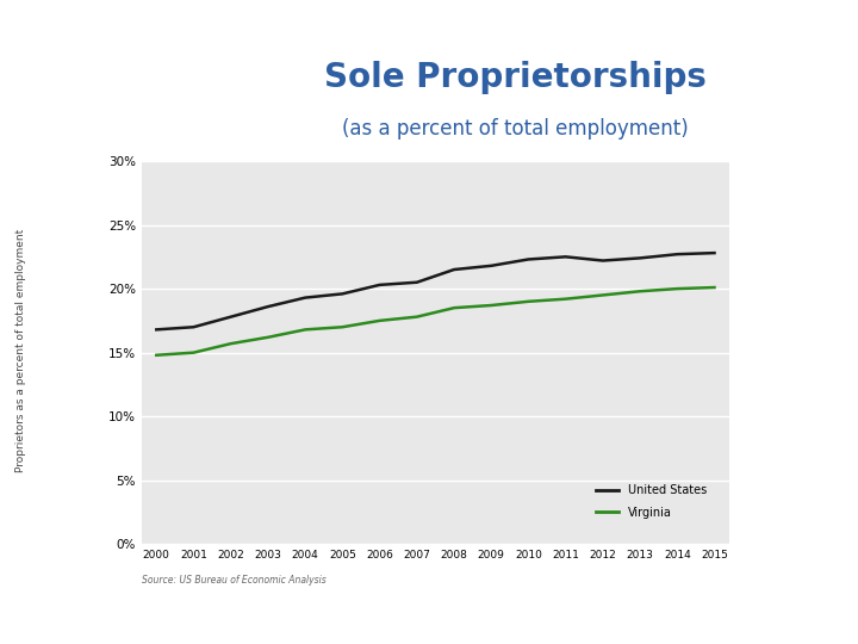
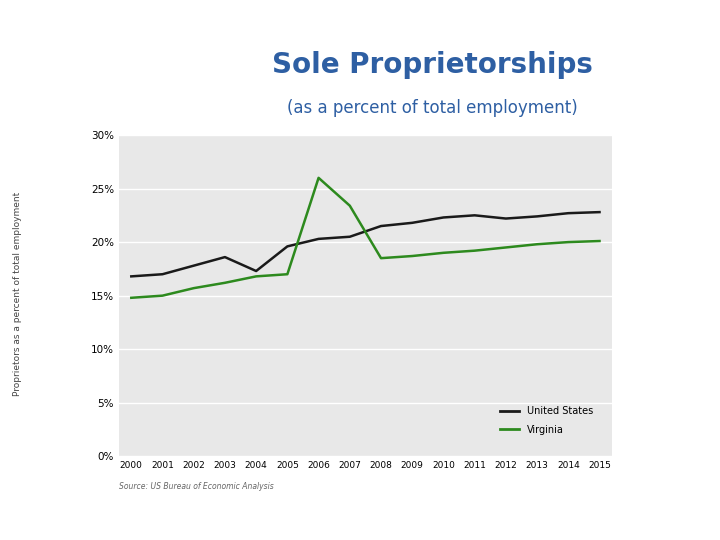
United States/2004: 19.3% -> 17.3%
Virginia/2006: 17.5% -> 26.0%
Virginia/2007: 17.8% -> 23.4%
